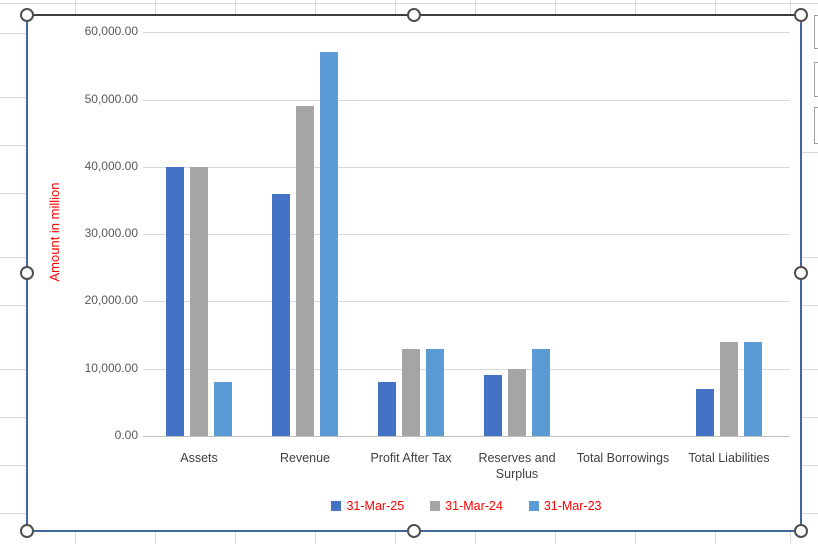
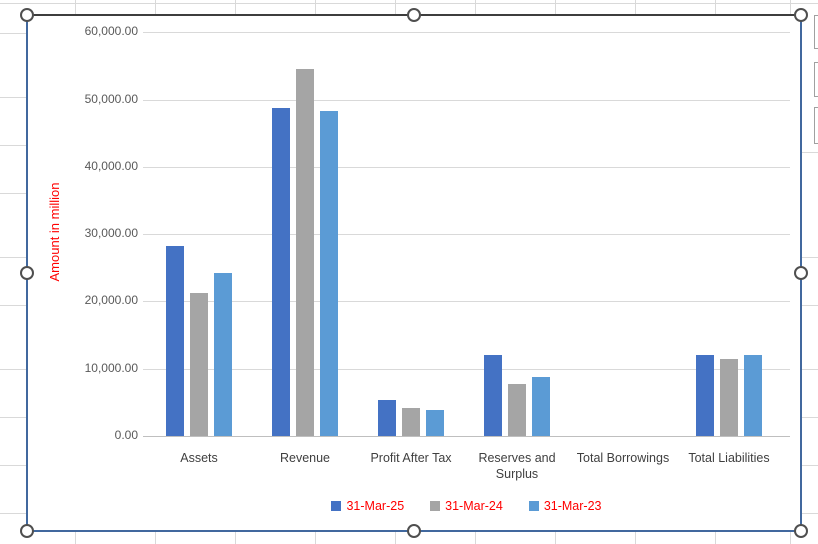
31-Mar-25/Assets: 40000 -> 28000
31-Mar-24/Assets: 40000 -> 21000
31-Mar-23/Assets: 8000 -> 24000
31-Mar-25/Revenue: 36000 -> 49000
31-Mar-24/Revenue: 49000 -> 55000
31-Mar-23/Revenue: 57000 -> 48000
31-Mar-25/Profit After Tax: 8000 -> 5000
31-Mar-24/Profit After Tax: 13000 -> 4000
31-Mar-23/Profit After Tax: 13000 -> 4000
31-Mar-25/Reserves and Surplus: 9000 -> 12000
31-Mar-24/Reserves and Surplus: 10000 -> 8000
31-Mar-23/Reserves and Surplus: 13000 -> 9000
31-Mar-25/Total Liabilities: 7000 -> 12000
31-Mar-24/Total Liabilities: 14000 -> 12000
31-Mar-23/Total Liabilities: 14000 -> 12000
